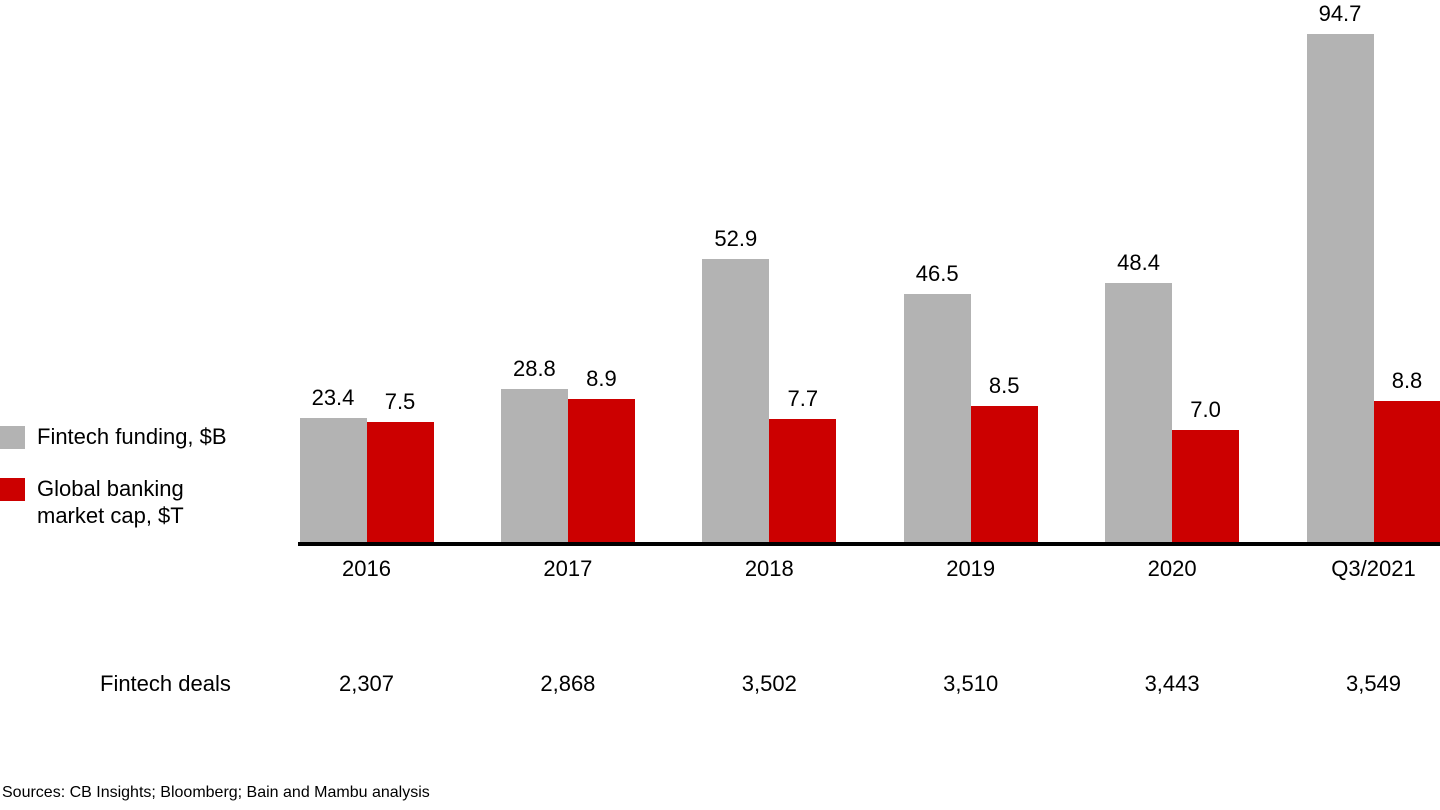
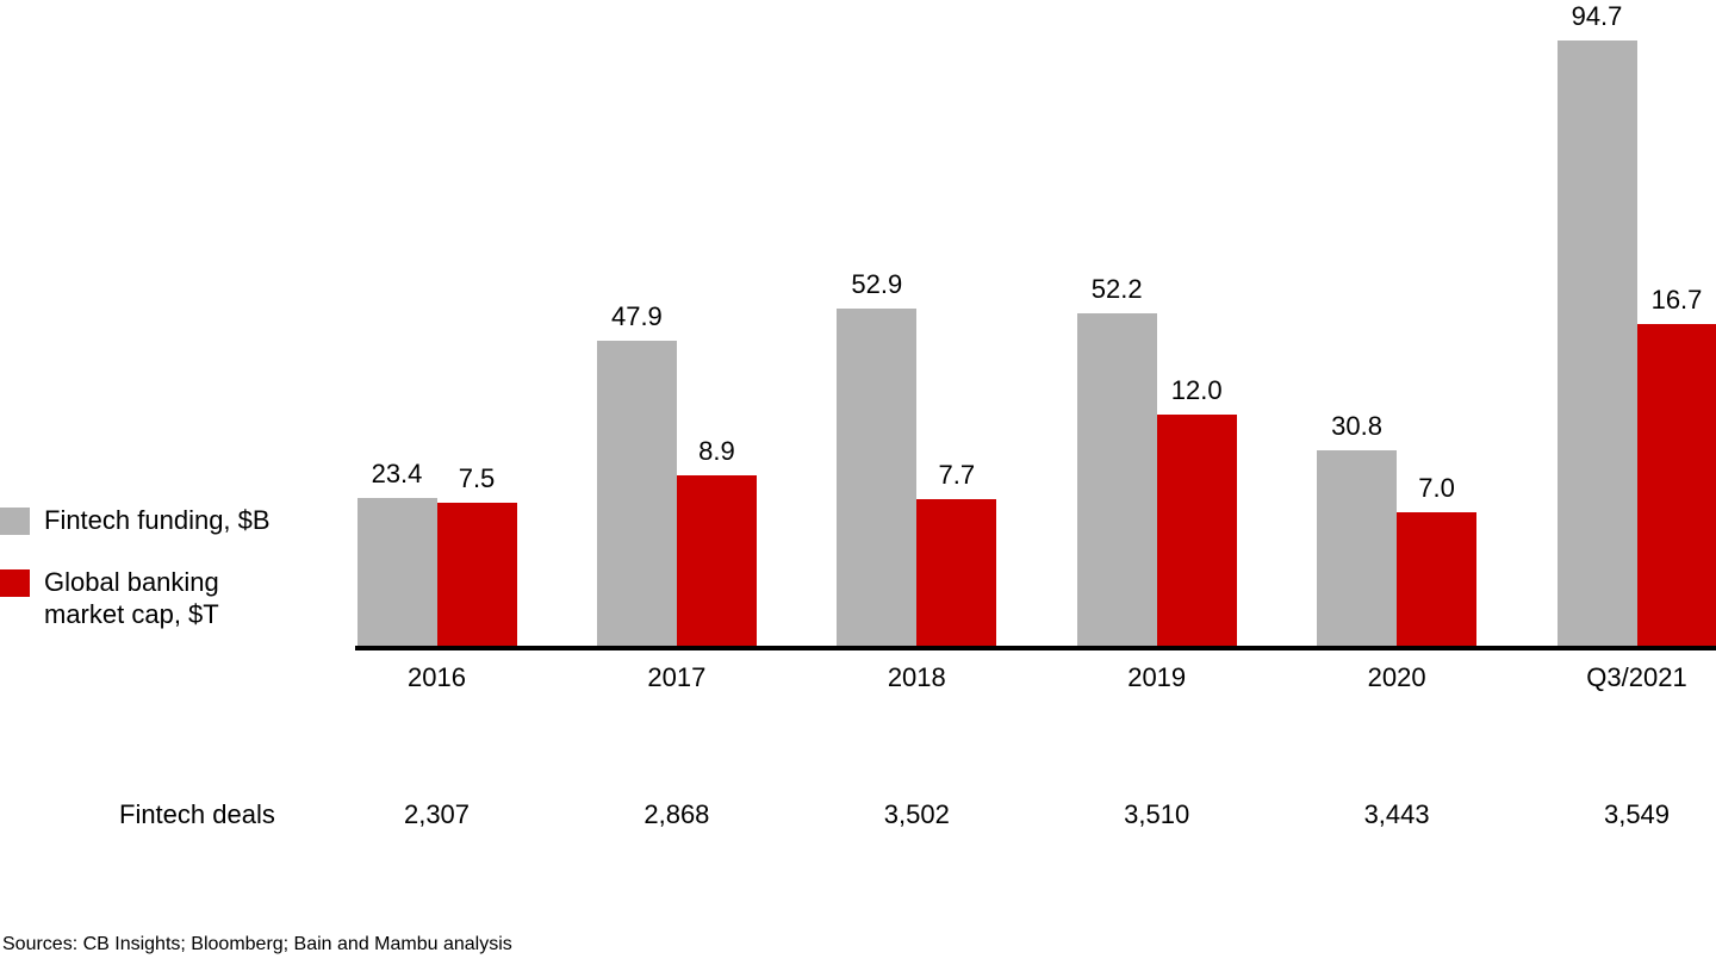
Fintech funding, $B/2017: 28.8 -> 47.9
Fintech funding, $B/2019: 46.5 -> 52.2
Global banking market cap, $T/2019: 8.5 -> 12.0
Fintech funding, $B/2020: 48.4 -> 30.8
Global banking market cap, $T/Q3/2021: 8.8 -> 16.7
